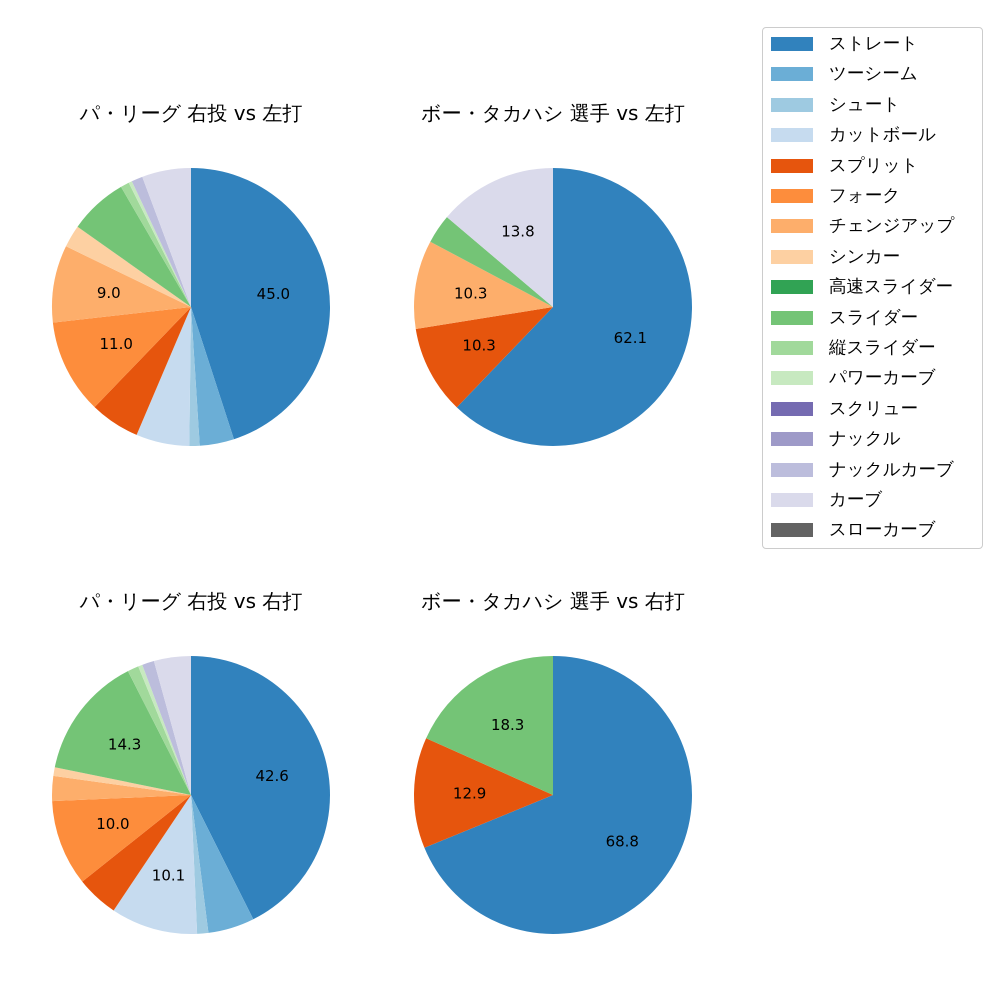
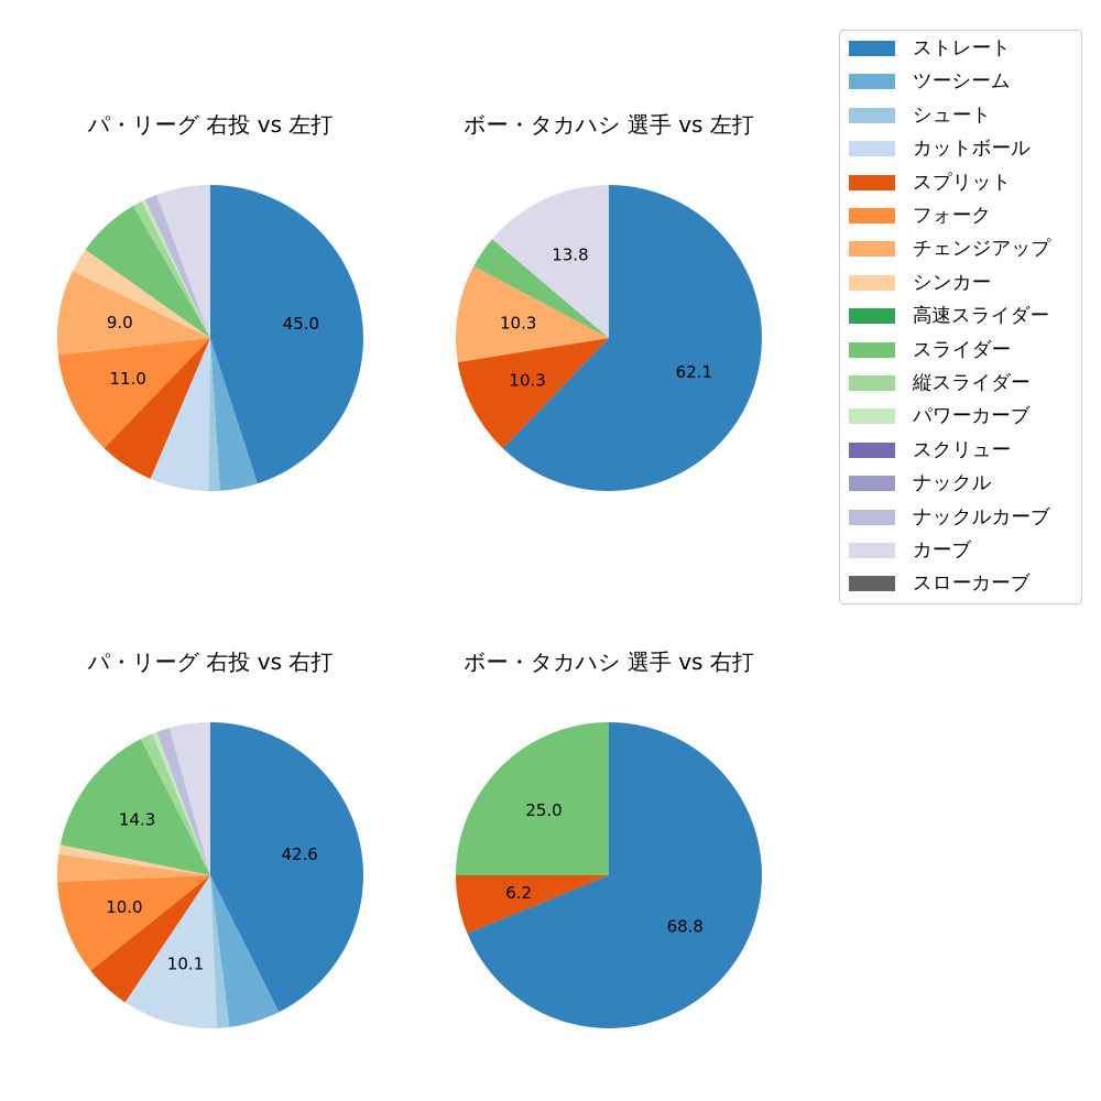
ボー・タカハシ 選手 vs 右打/スプリット: 12.9 -> 6.2
ボー・タカハシ 選手 vs 右打/スライダー: 18.3 -> 25.0
